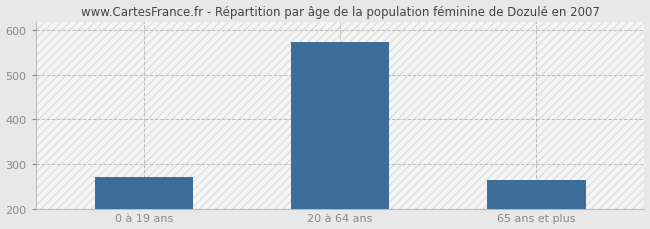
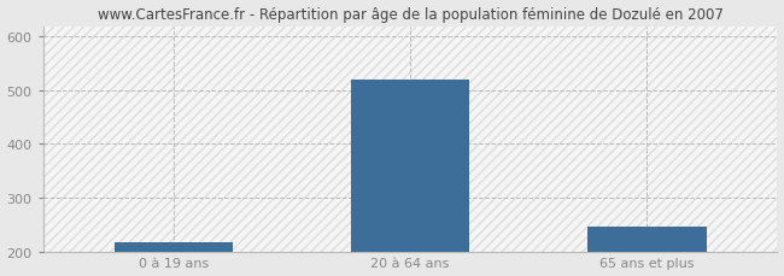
0 à 19 ans: 270 -> 218
20 à 64 ans: 575 -> 520
65 ans et plus: 265 -> 246
